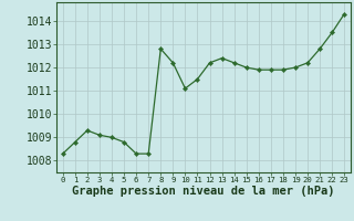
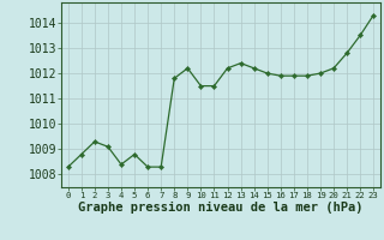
4: 1009.0 -> 1008.4
8: 1012.8 -> 1011.8
10: 1011.1 -> 1011.5
